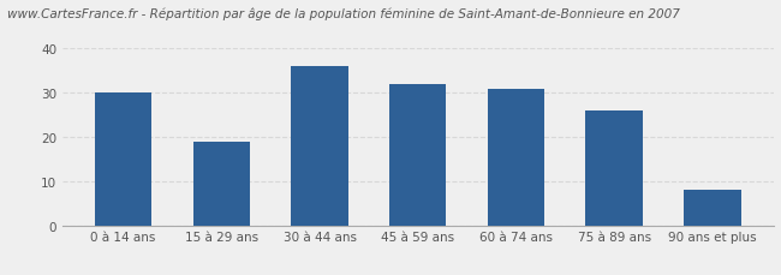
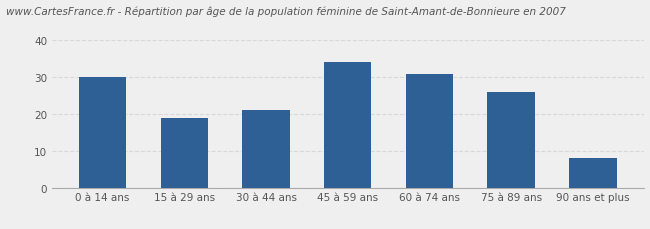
30 à 44 ans: 36 -> 21
45 à 59 ans: 32 -> 34
